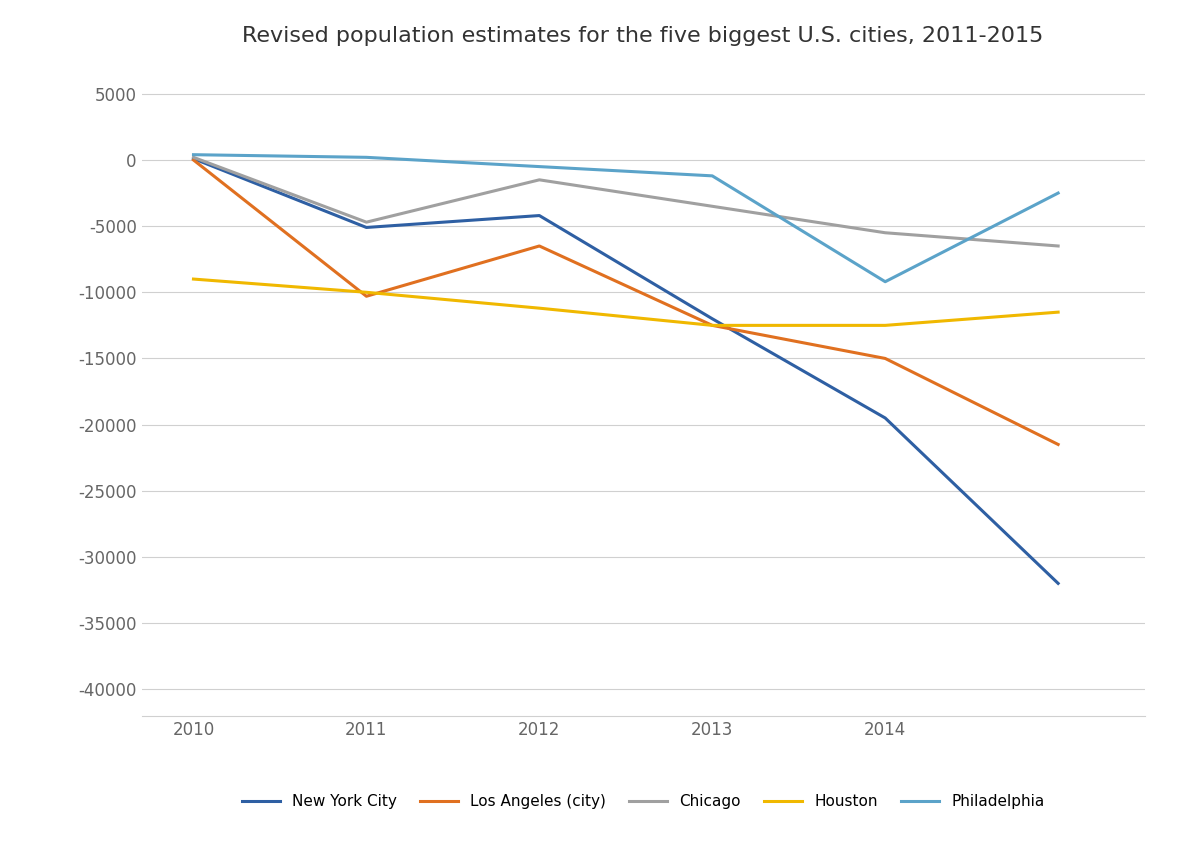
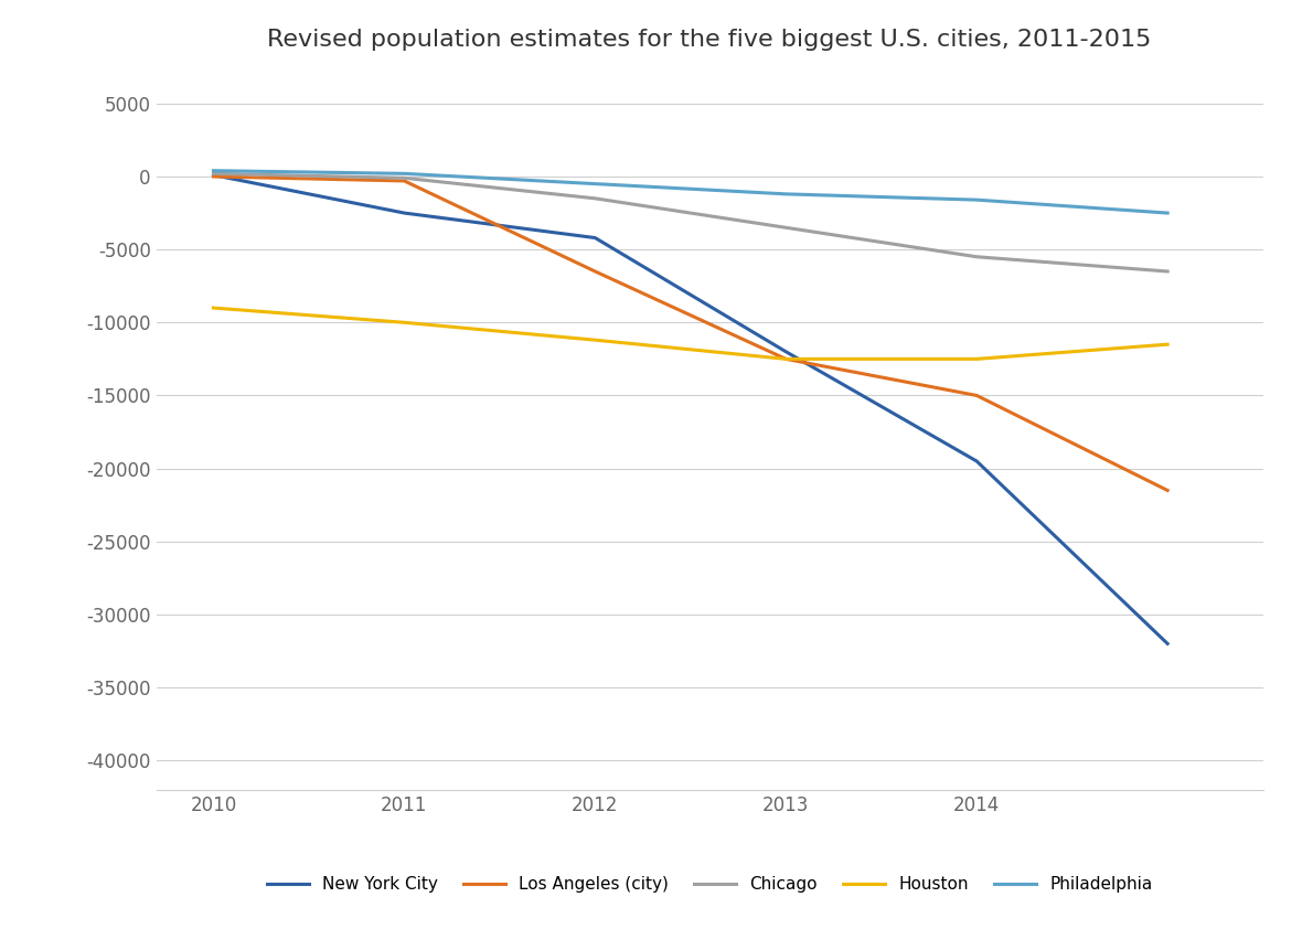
New York City/2011: -5100 -> -2500
Los Angeles (city)/2011: -10300 -> -300
Chicago/2011: -4700 -> -100
Philadelphia/2014: -9200 -> -1600
